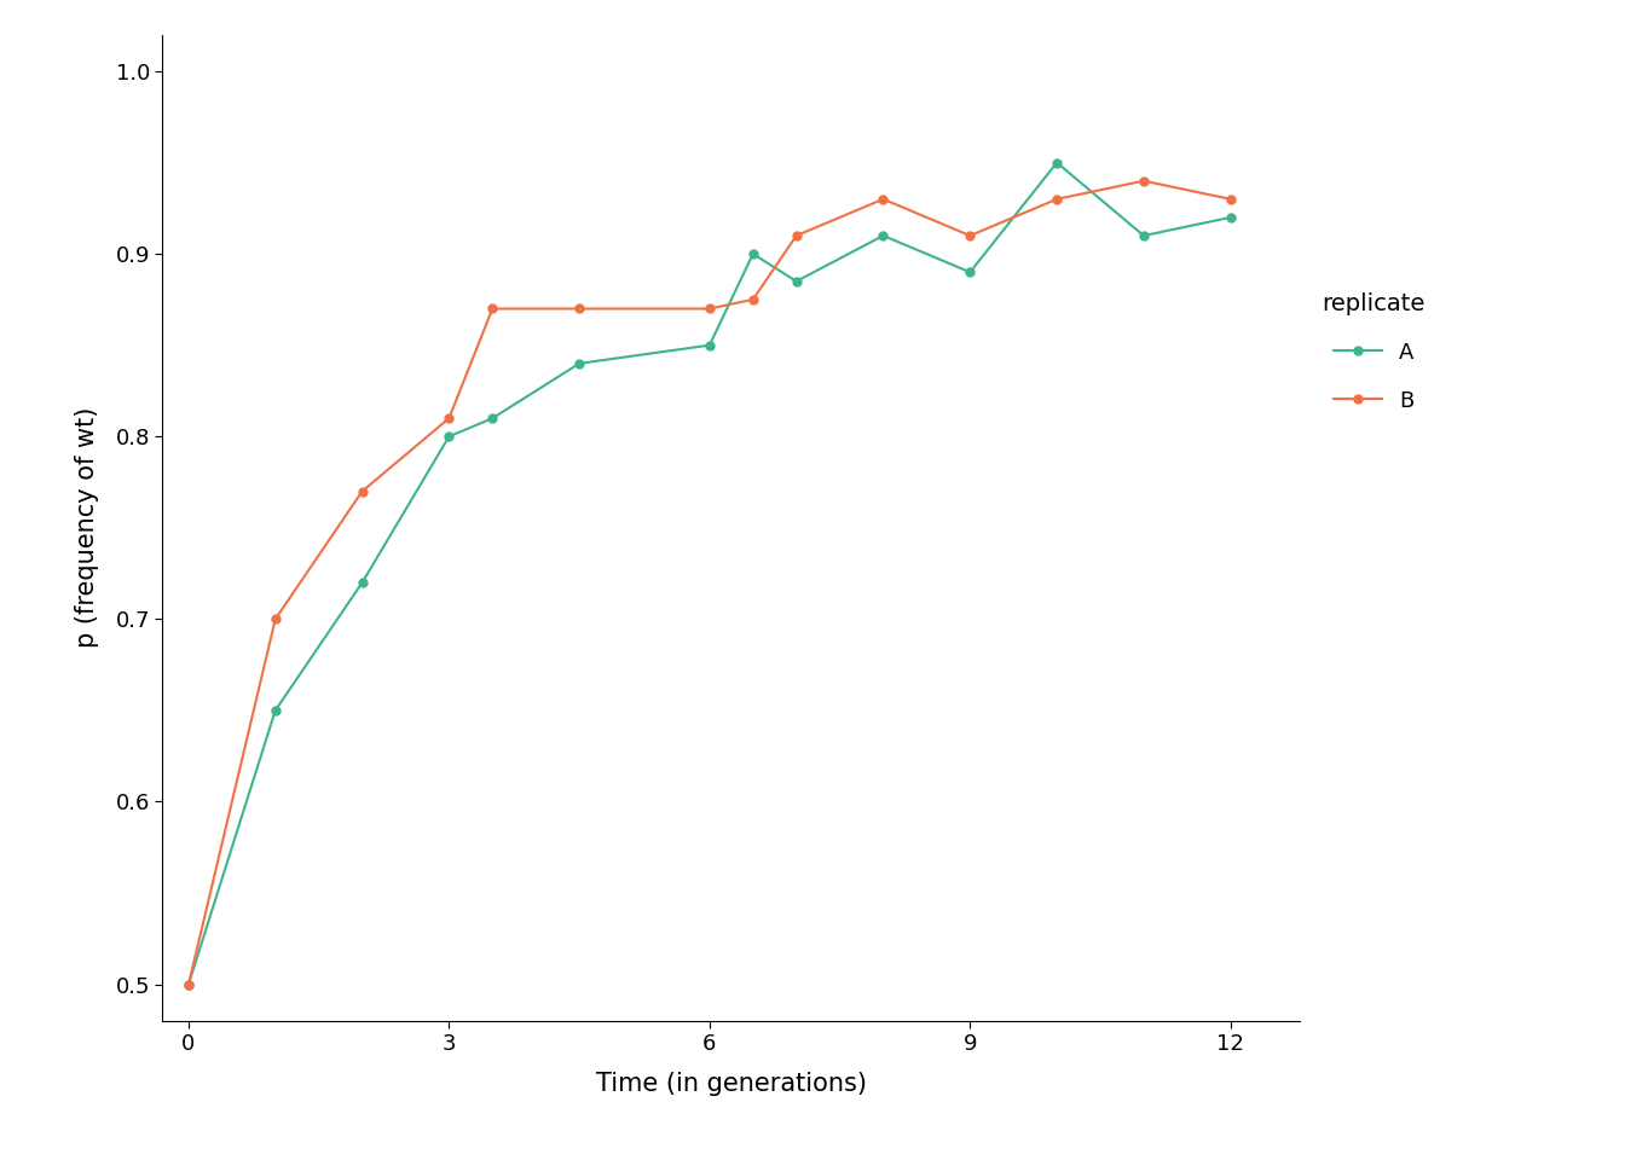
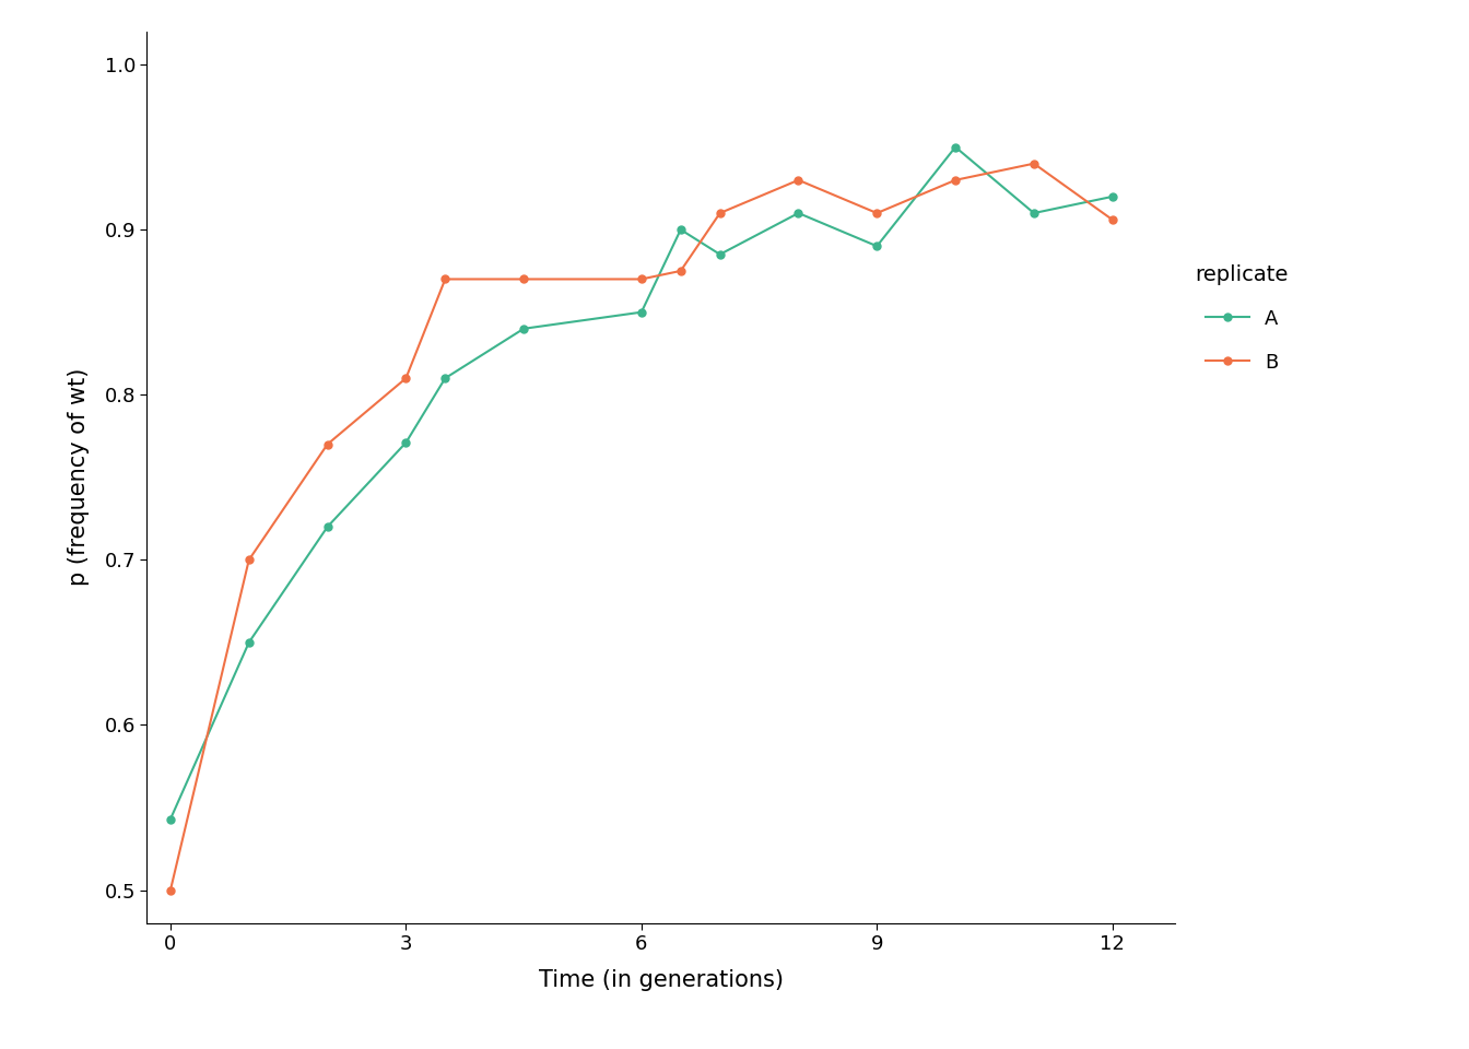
A/0: 0.500 -> 0.543
A/3: 0.800 -> 0.771
B/12: 0.930 -> 0.906
